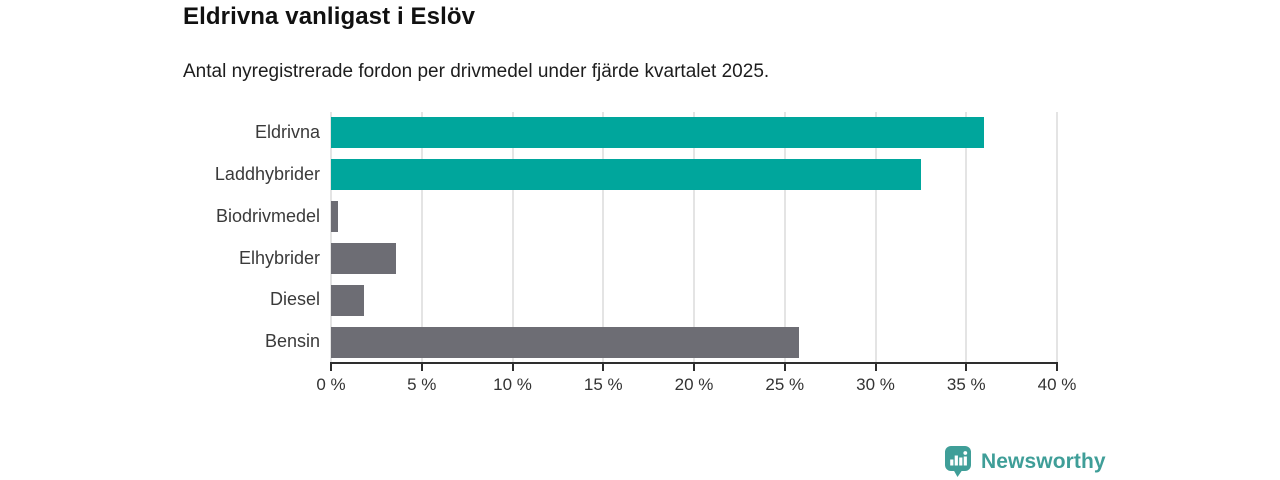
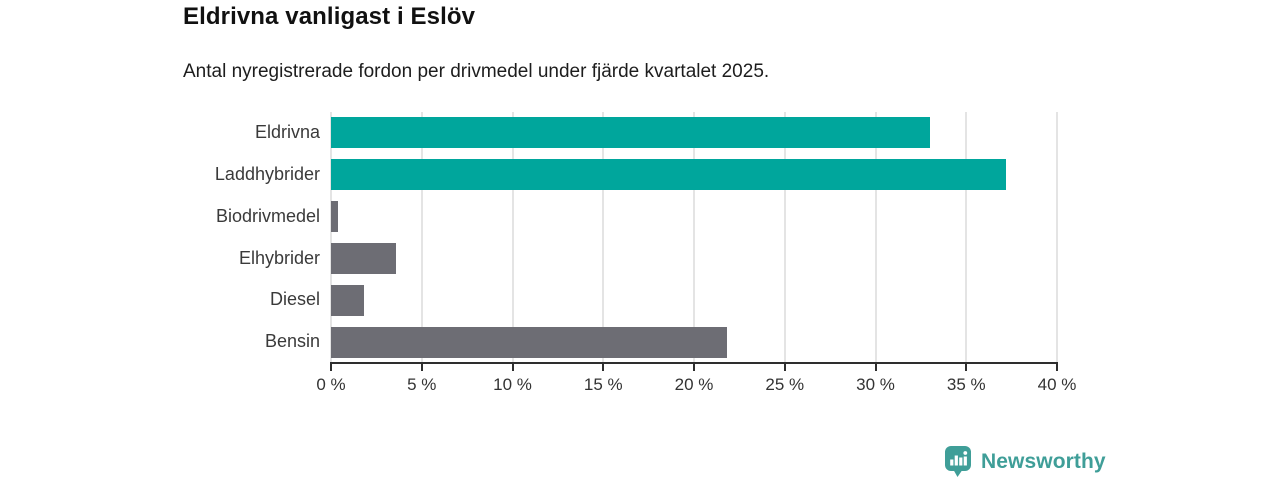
Eldrivna: 36.0% -> 33.0%
Laddhybrider: 32.5% -> 37.2%
Bensin: 25.8% -> 21.8%
